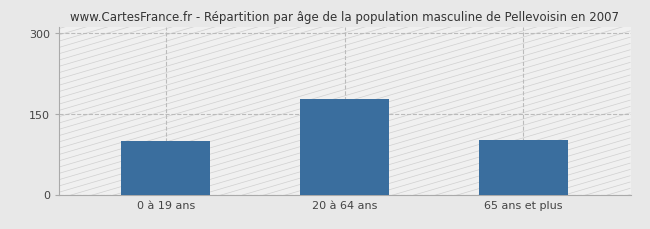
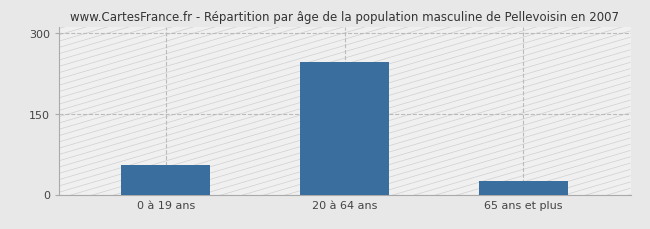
0 à 19 ans: 100 -> 54
20 à 64 ans: 178 -> 246
65 ans et plus: 101 -> 26
